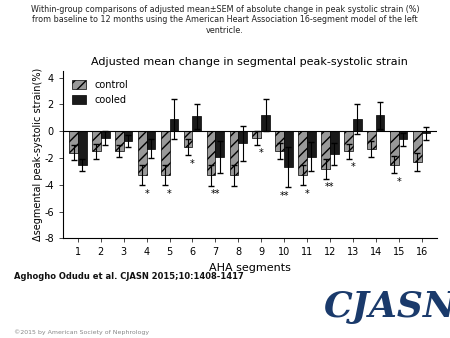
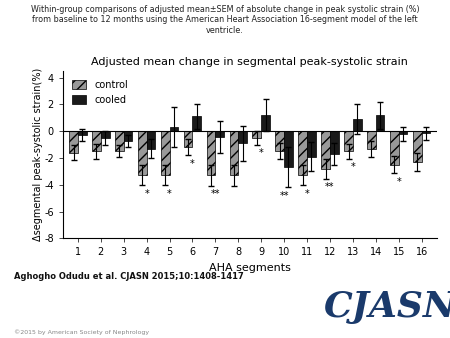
cooled/1: -2.5 -> -0.3
cooled/5: 0.9 -> 0.3
cooled/7: -1.9 -> -0.4
cooled/15: -0.6 -> -0.2
